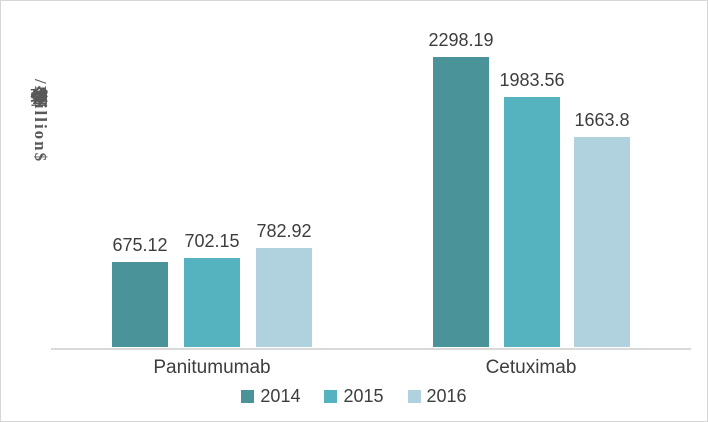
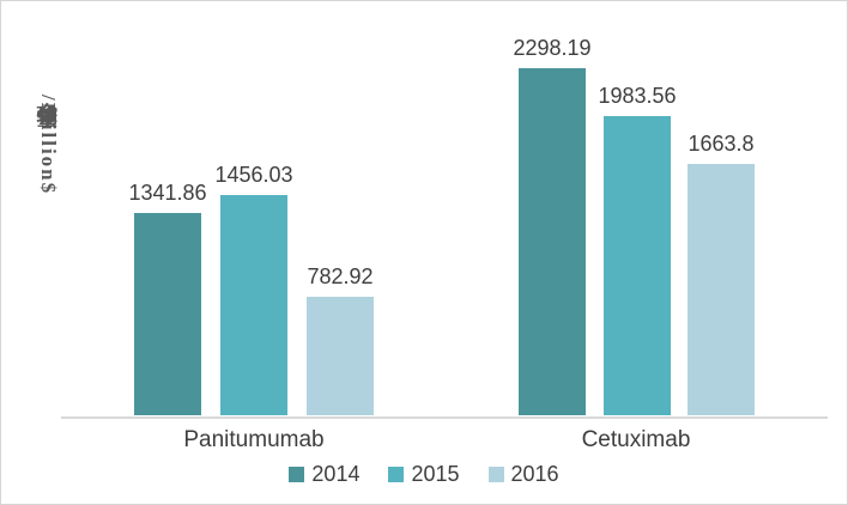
2014/Panitumumab: 675.12 -> 1341.86
2015/Panitumumab: 702.15 -> 1456.03
